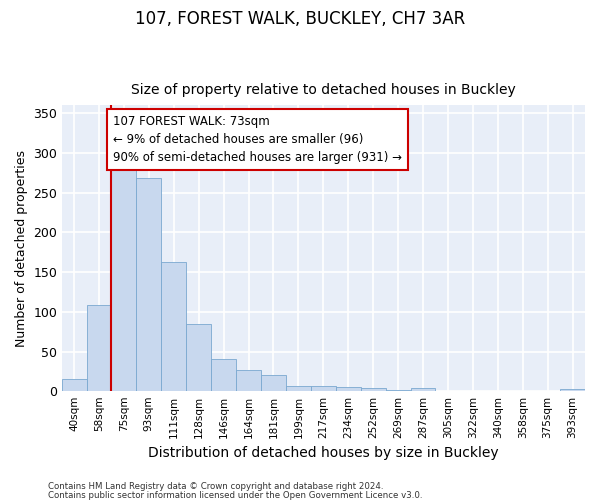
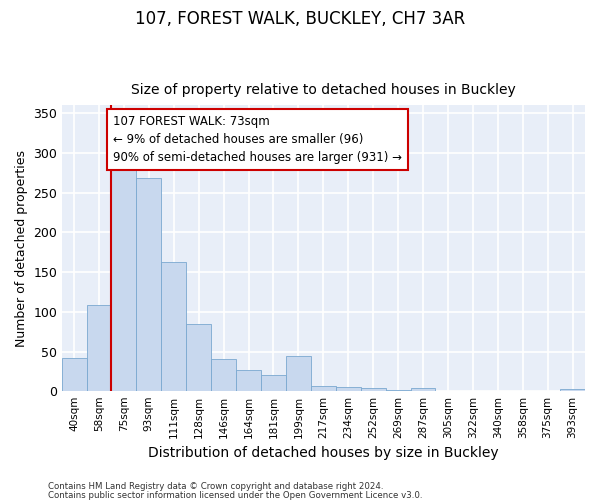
40sqm: 15 -> 42
199sqm: 7 -> 44
